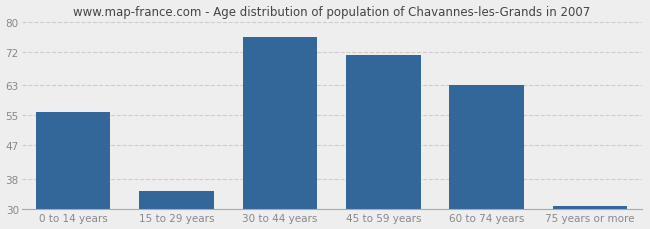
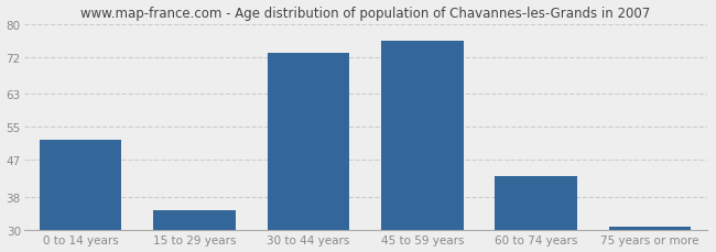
0 to 14 years: 56 -> 52
30 to 44 years: 76 -> 73
45 to 59 years: 71 -> 76
60 to 74 years: 63 -> 43
